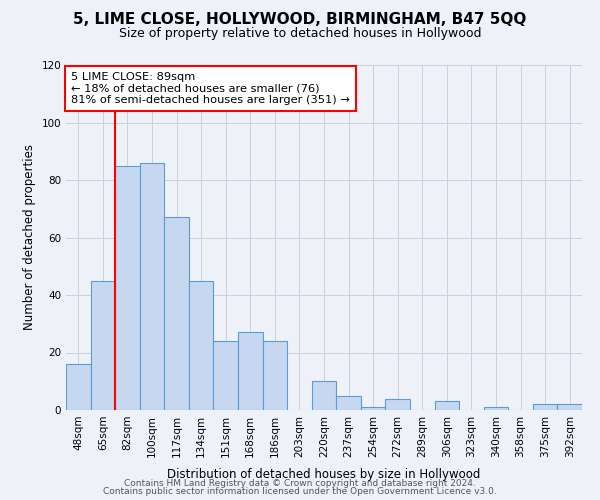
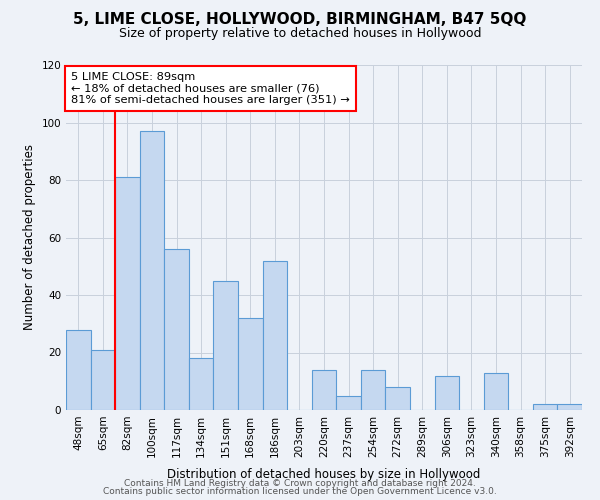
48sqm: 16 -> 28
65sqm: 45 -> 21
82sqm: 85 -> 81
100sqm: 86 -> 97
117sqm: 67 -> 56
134sqm: 45 -> 18
151sqm: 24 -> 45
168sqm: 27 -> 32
186sqm: 24 -> 52
220sqm: 10 -> 14
254sqm: 1 -> 14
272sqm: 4 -> 8
306sqm: 3 -> 12
340sqm: 1 -> 13
